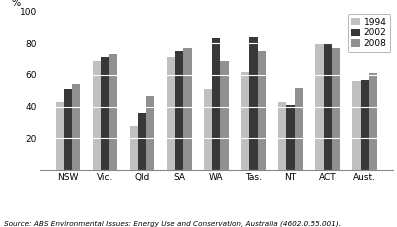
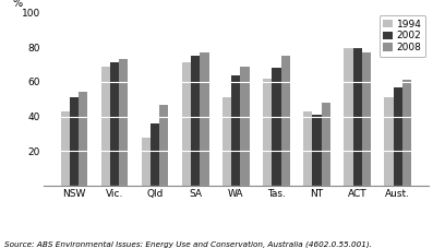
2002/WA: 83 -> 64
2002/Tas.: 84 -> 68
2008/NT: 52 -> 48
1994/Aust.: 56 -> 51
